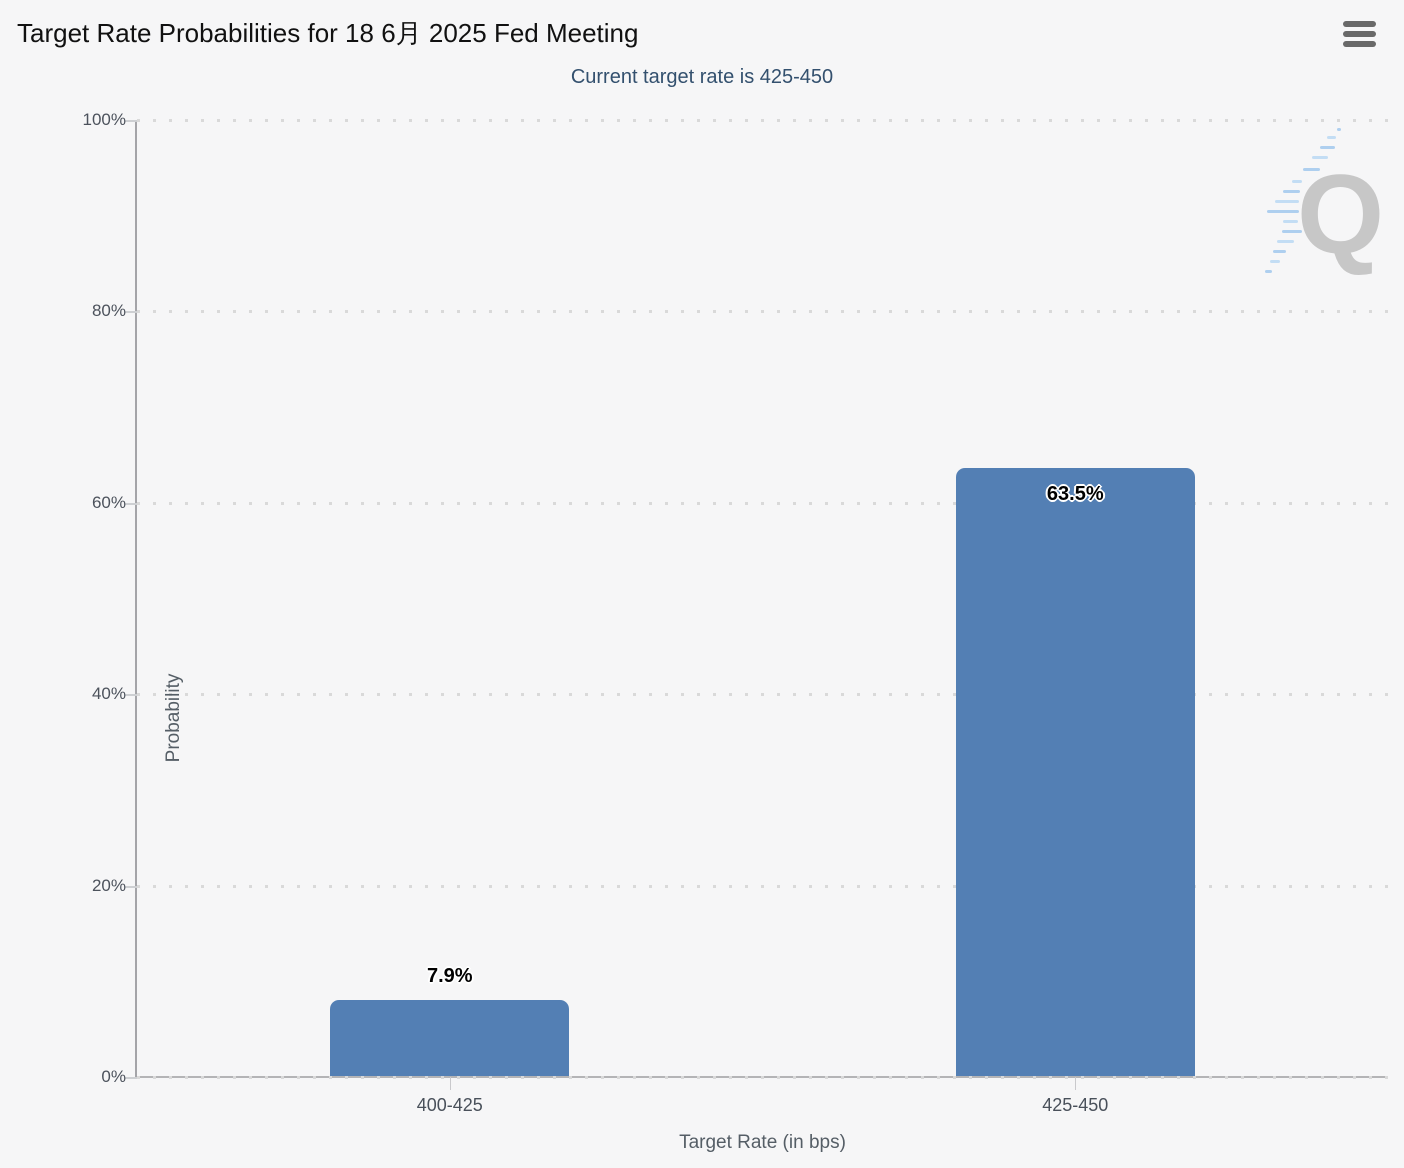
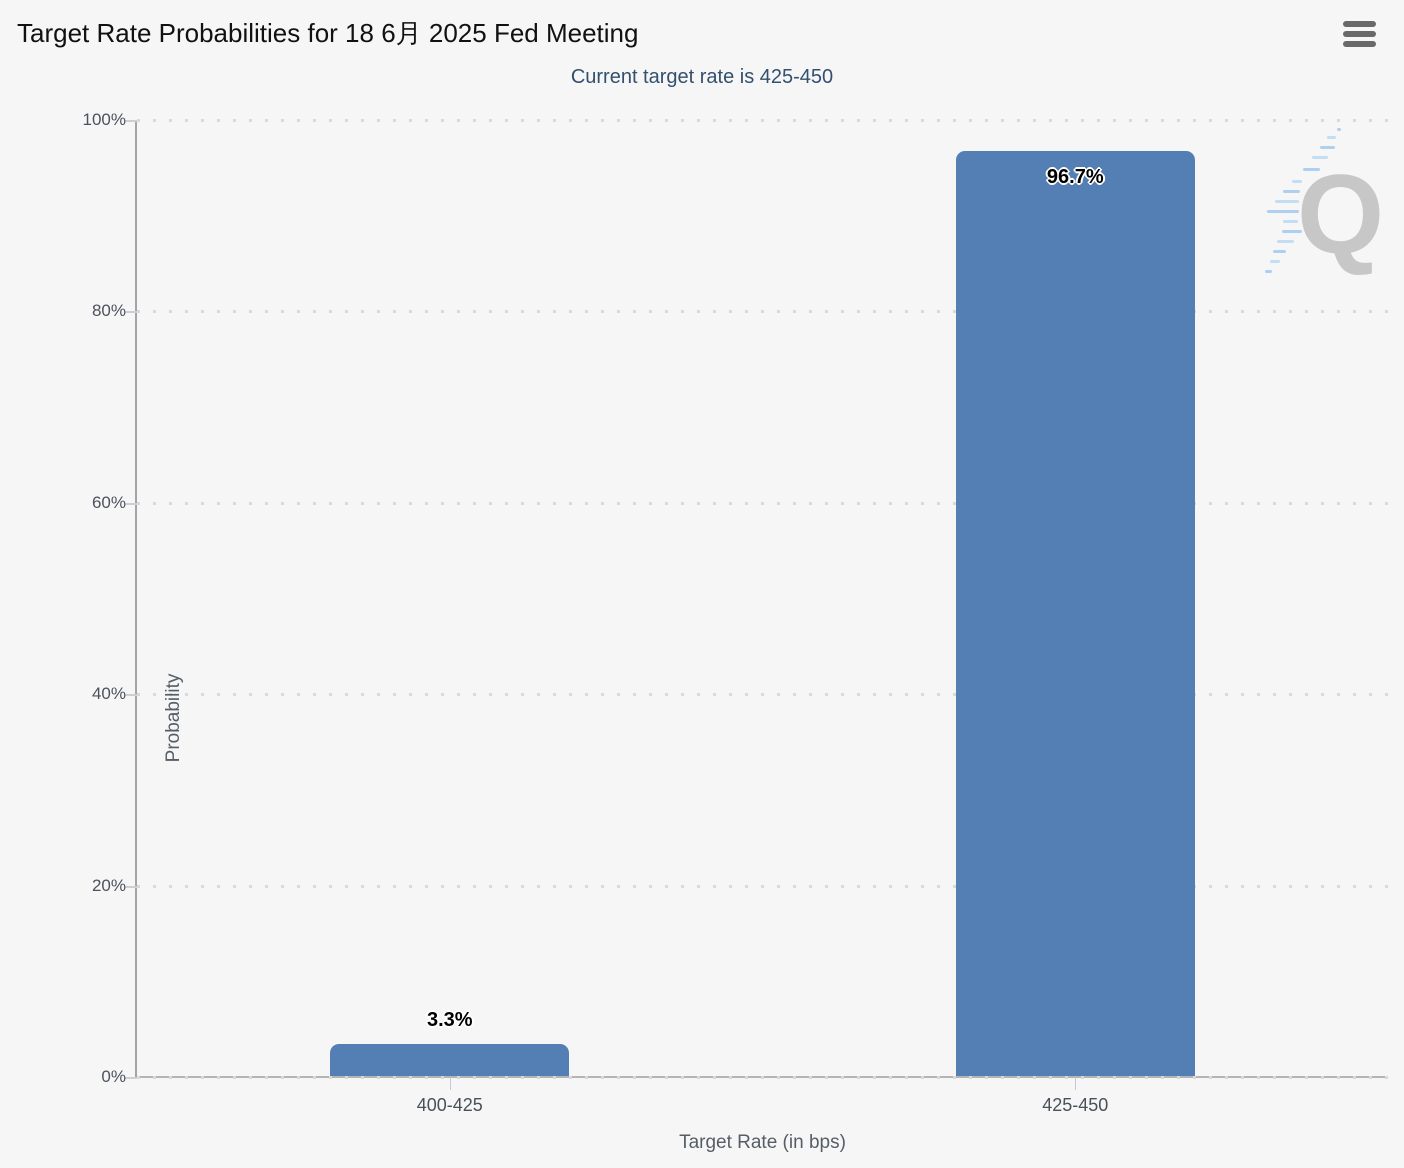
400-425: 7.9% -> 3.3%
425-450: 63.5% -> 96.7%
